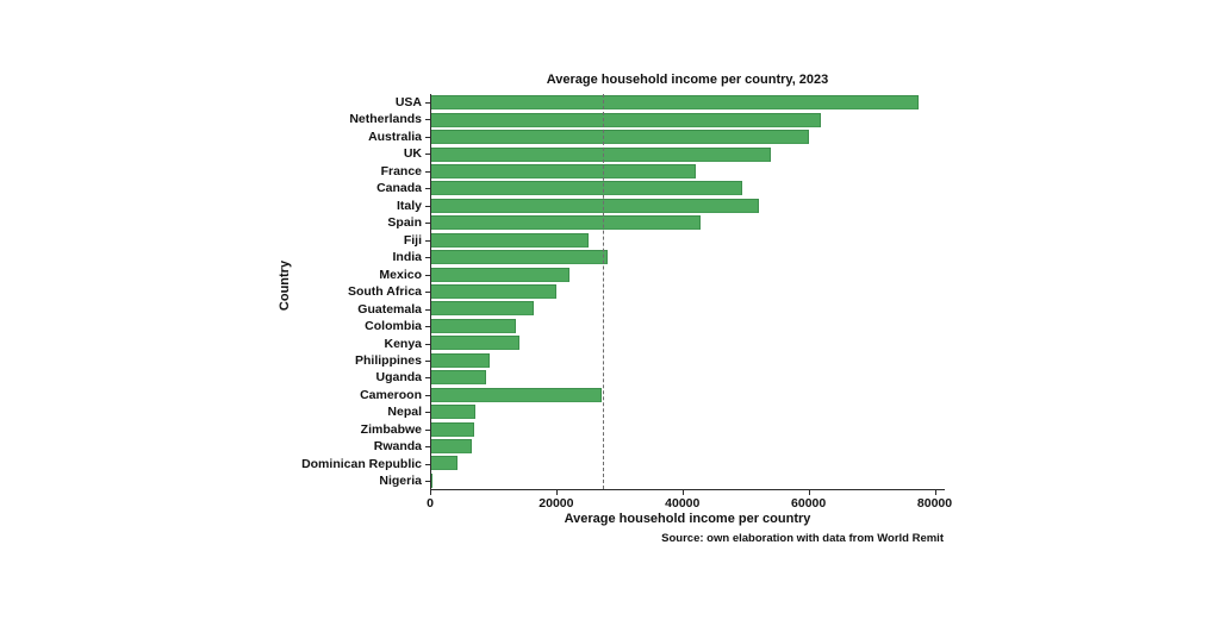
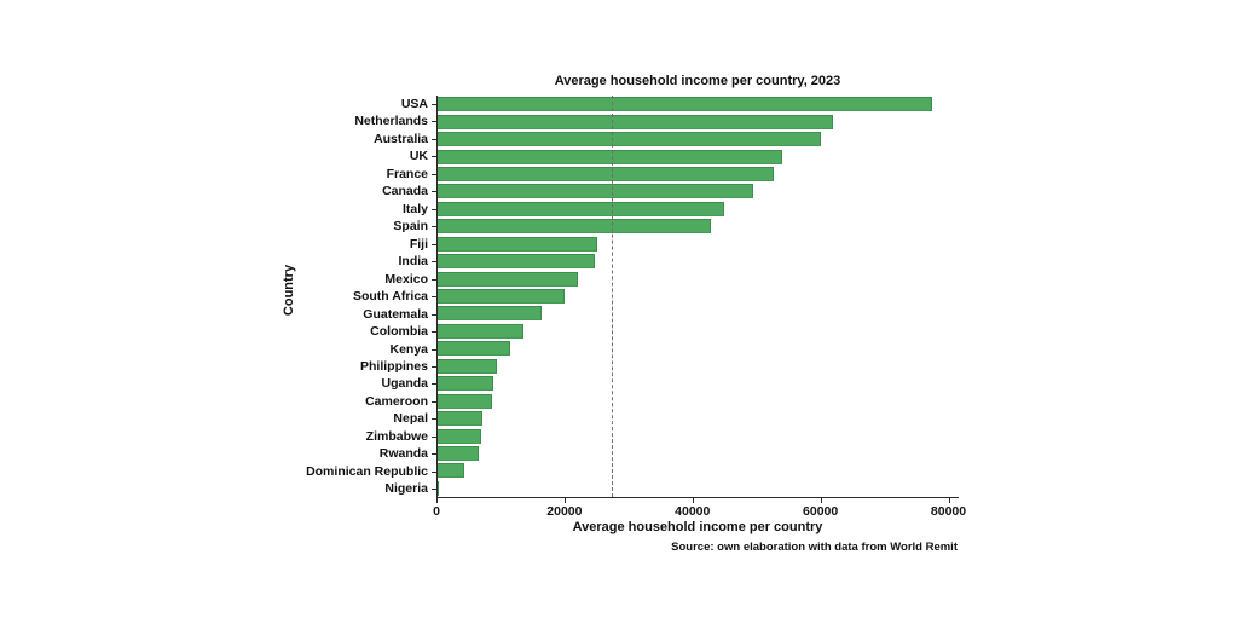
France: 42000 -> 53000
Italy: 52000 -> 45000
India: 28000 -> 25000
Kenya: 14000 -> 11000
Cameroon: 27000 -> 9000
